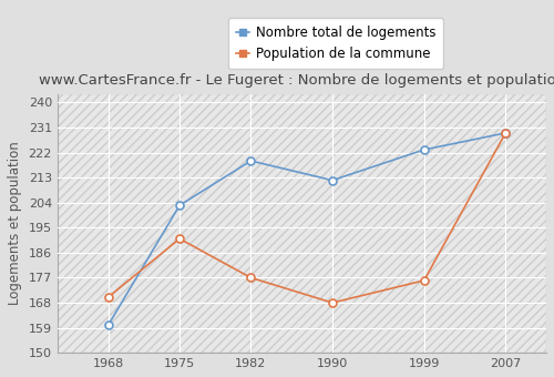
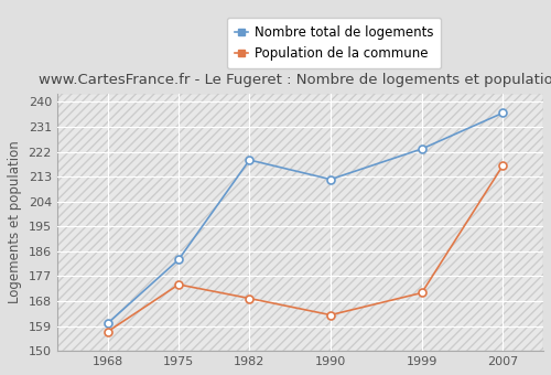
Population de la commune/1968: 170 -> 157
Nombre total de logements/1975: 203 -> 183
Population de la commune/1975: 191 -> 174
Population de la commune/1982: 177 -> 169
Population de la commune/1990: 168 -> 163
Population de la commune/1999: 176 -> 171
Nombre total de logements/2007: 229 -> 236
Population de la commune/2007: 229 -> 217
